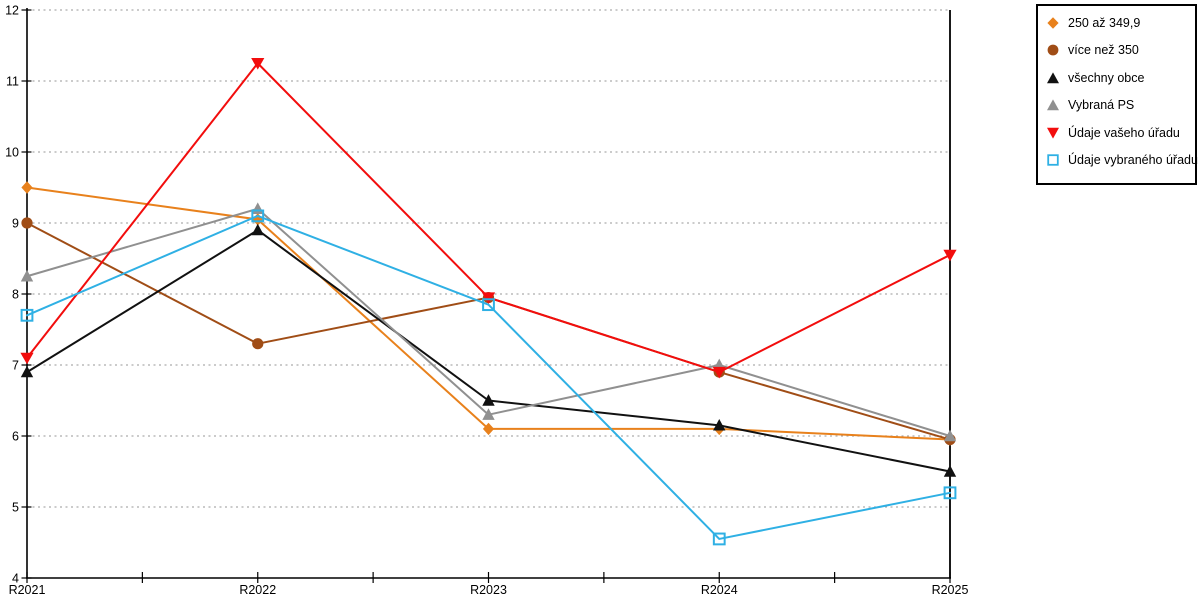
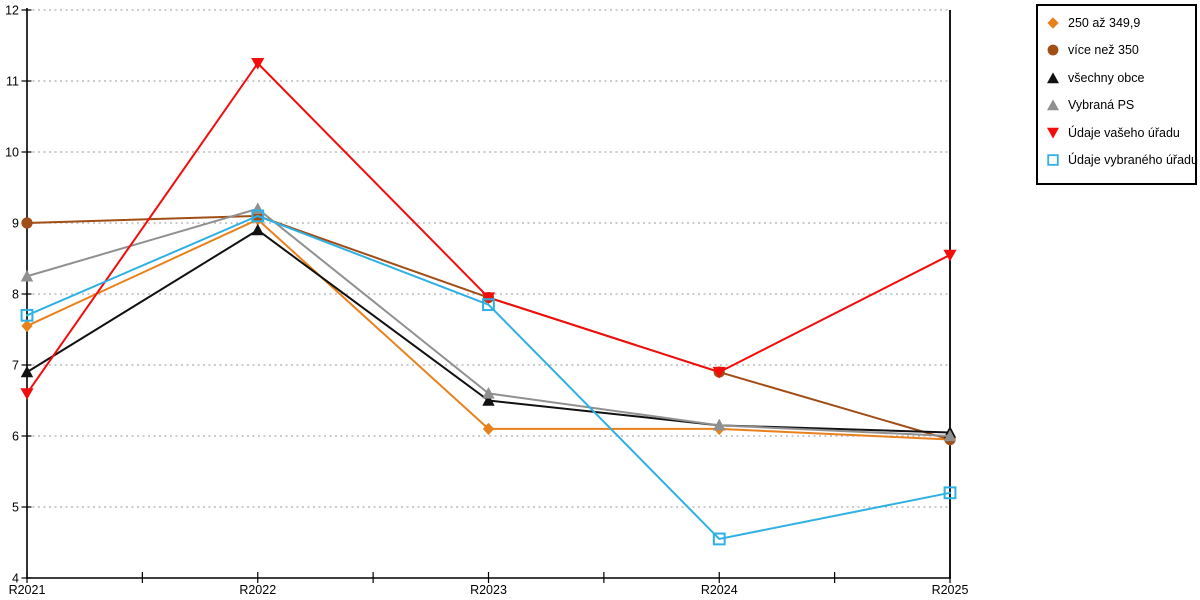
250 až 349,9/R2021: 9.5 -> 7.5
Údaje vašeho úřadu/R2021: 7.1 -> 6.6
více než 350/R2022: 7.3 -> 9.1
Vybraná PS/R2023: 6.3 -> 6.6
Vybraná PS/R2024: 7.0 -> 6.2
všechny obce/R2025: 5.5 -> 6.0
